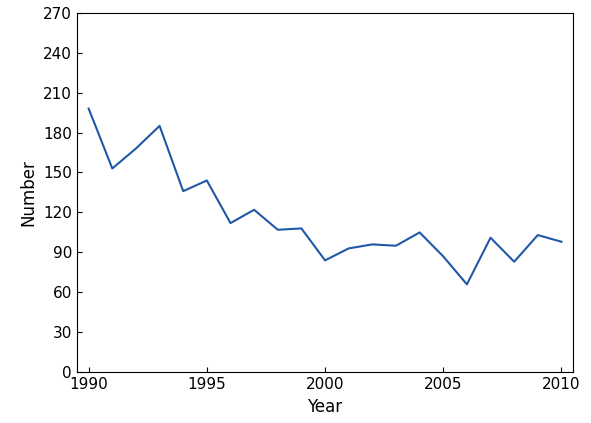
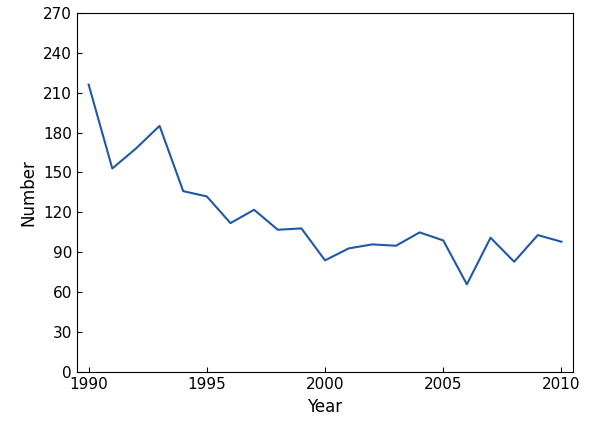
1990: 198 -> 216
1995: 144 -> 132
2005: 87 -> 99
